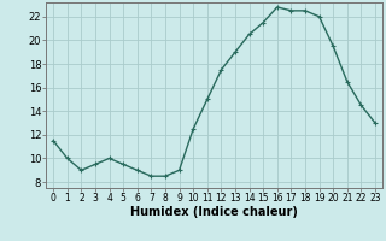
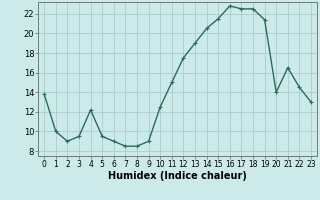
0: 11.5 -> 13.8
4: 10.0 -> 12.2
19: 22.0 -> 21.4
20: 19.5 -> 14.0
